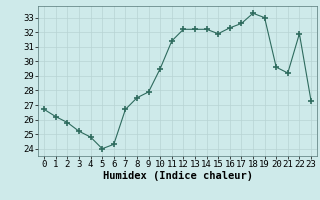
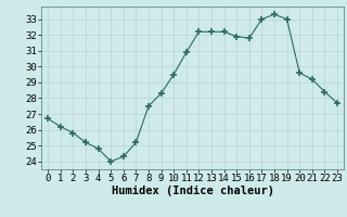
7: 26.7 -> 25.2
9: 27.9 -> 28.3
11: 31.4 -> 30.9
16: 32.3 -> 31.8
17: 32.6 -> 33.0
22: 31.9 -> 28.4
23: 27.3 -> 27.7
